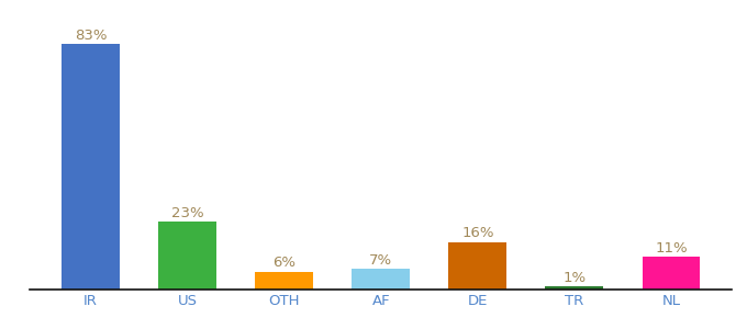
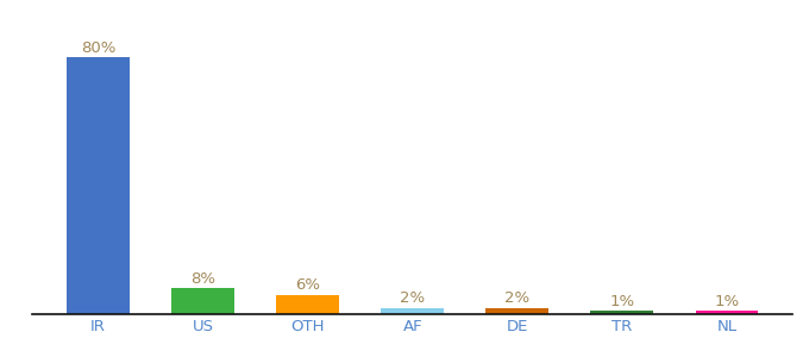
IR: 83% -> 80%
US: 23% -> 8%
AF: 7% -> 2%
DE: 16% -> 2%
NL: 11% -> 1%
